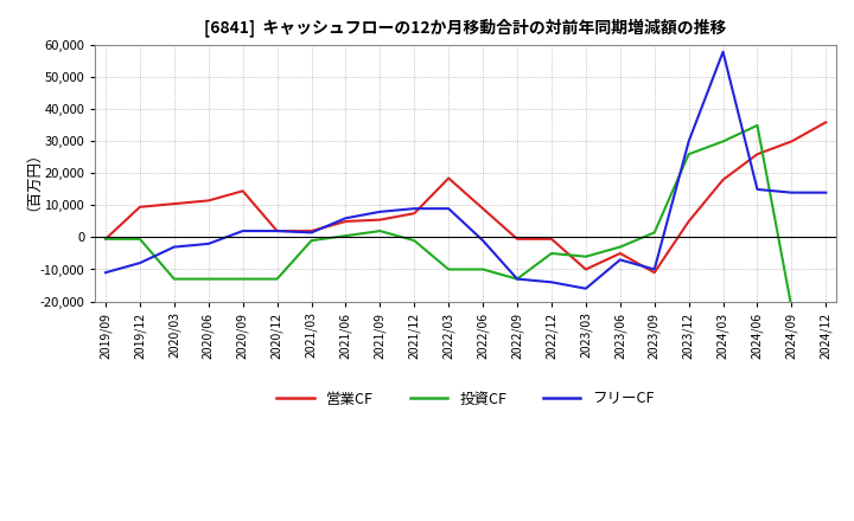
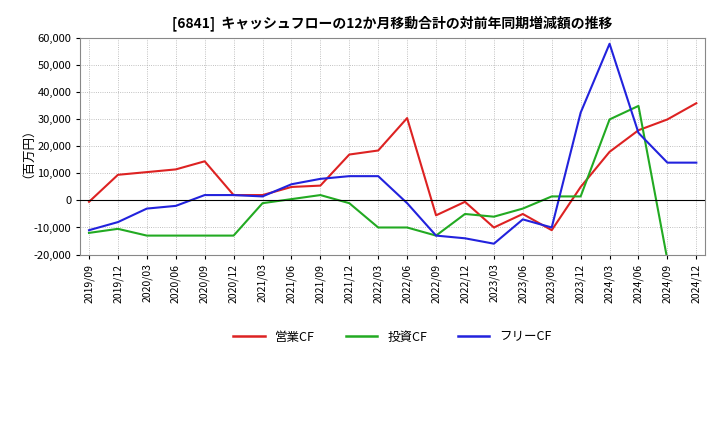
投資CF/2019/09: -500 -> -12,000
投資CF/2019/12: -500 -> -10,500
営業CF/2021/12: 7,500 -> 17,000
営業CF/2022/06: 9,000 -> 30,500
営業CF/2022/09: -500 -> -5,500
投資CF/2023/12: 26,000 -> 1,500
フリーCF/2023/12: 30,000 -> 32,500
フリーCF/2024/06: 15,000 -> 25,000
